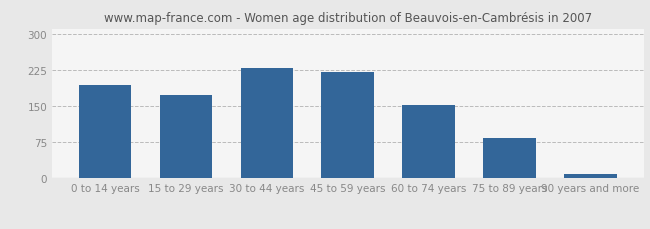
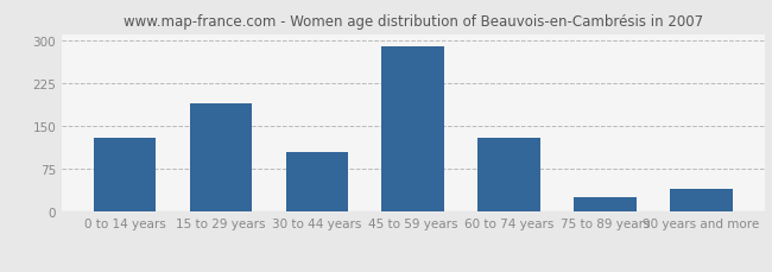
0 to 14 years: 193 -> 130
15 to 29 years: 172 -> 190
30 to 44 years: 228 -> 105
45 to 59 years: 220 -> 290
60 to 74 years: 153 -> 130
75 to 89 years: 83 -> 25
90 years and more: 10 -> 40
